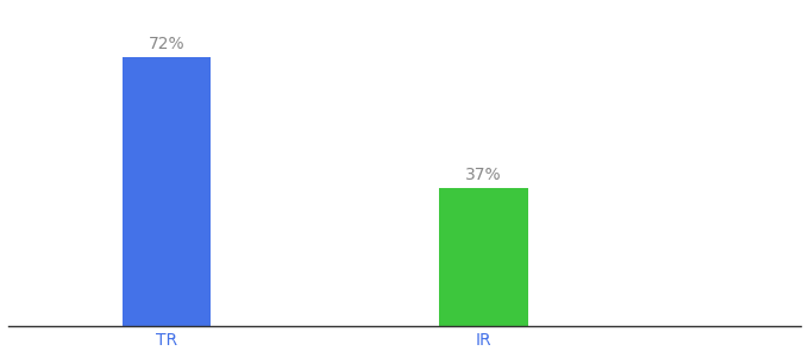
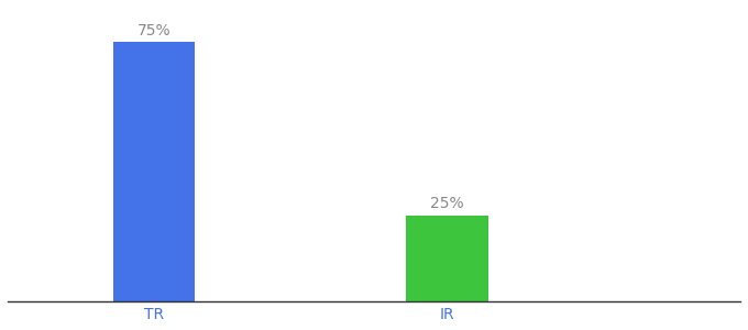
TR: 72% -> 75%
IR: 37% -> 25%
